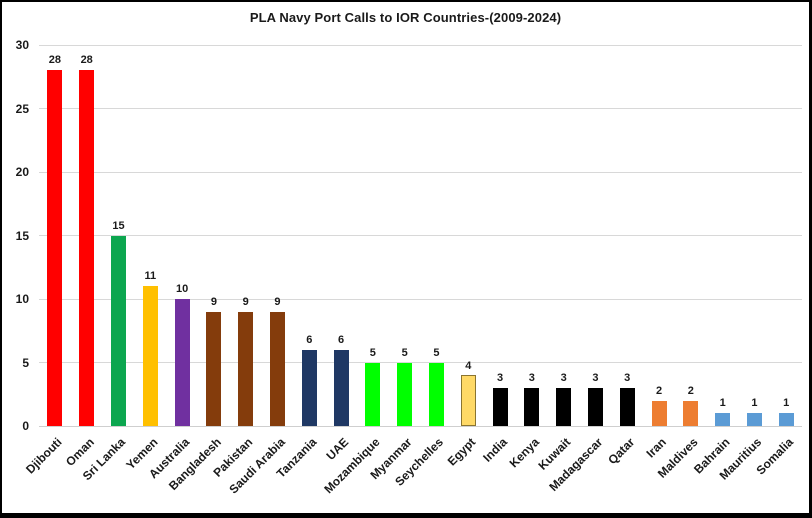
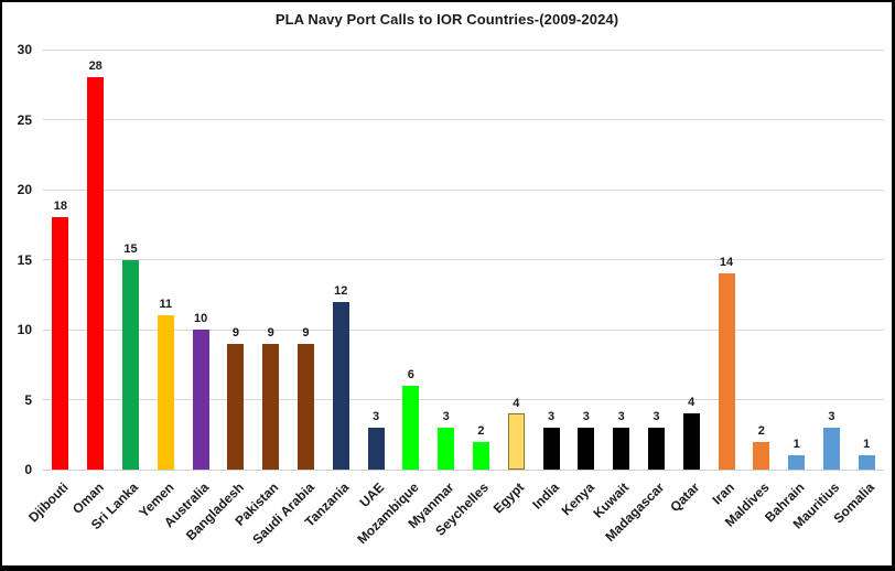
Djibouti: 28 -> 18
Tanzania: 6 -> 12
UAE: 6 -> 3
Mozambique: 5 -> 6
Myanmar: 5 -> 3
Seychelles: 5 -> 2
Qatar: 3 -> 4
Iran: 2 -> 14
Mauritius: 1 -> 3
